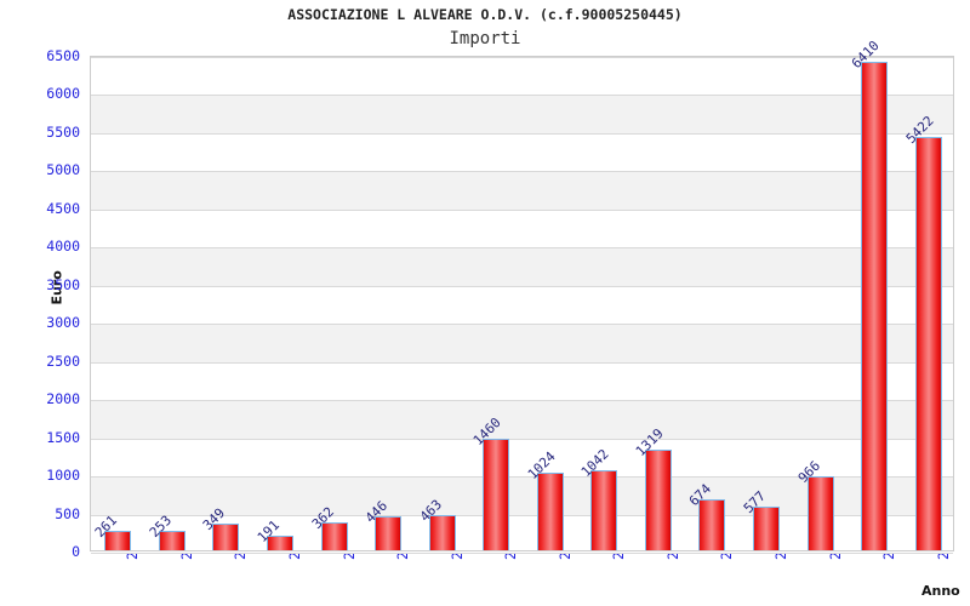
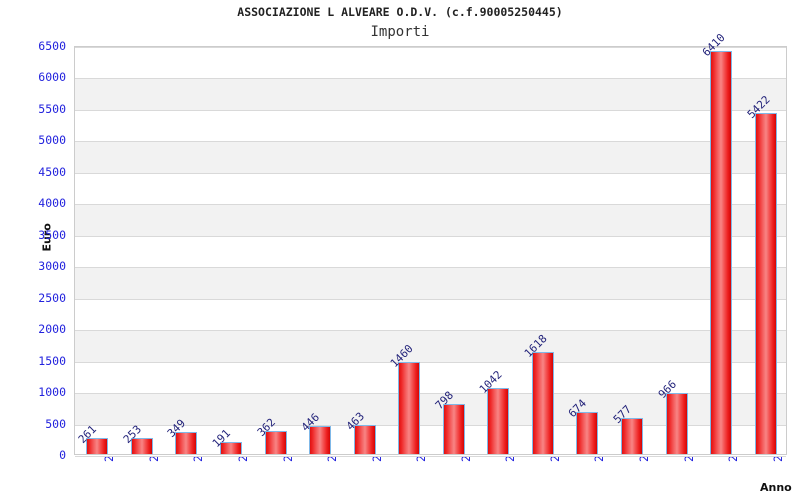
2017: 1024 -> 798
2019: 1319 -> 1618
